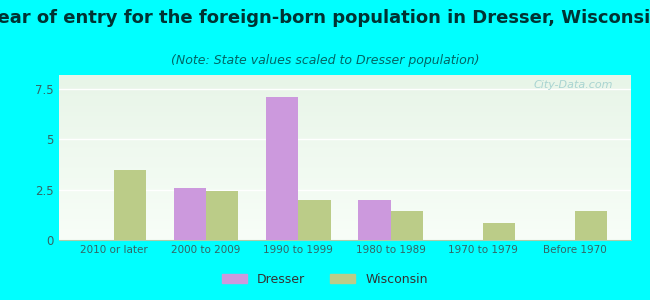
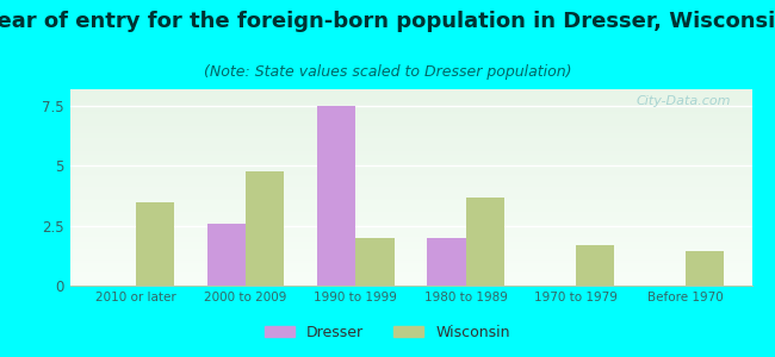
Wisconsin/2000 to 2009: 2.45 -> 4.75
Dresser/1990 to 1999: 7.1 -> 7.5
Wisconsin/1980 to 1989: 1.45 -> 3.70
Wisconsin/1970 to 1979: 0.85 -> 1.70
